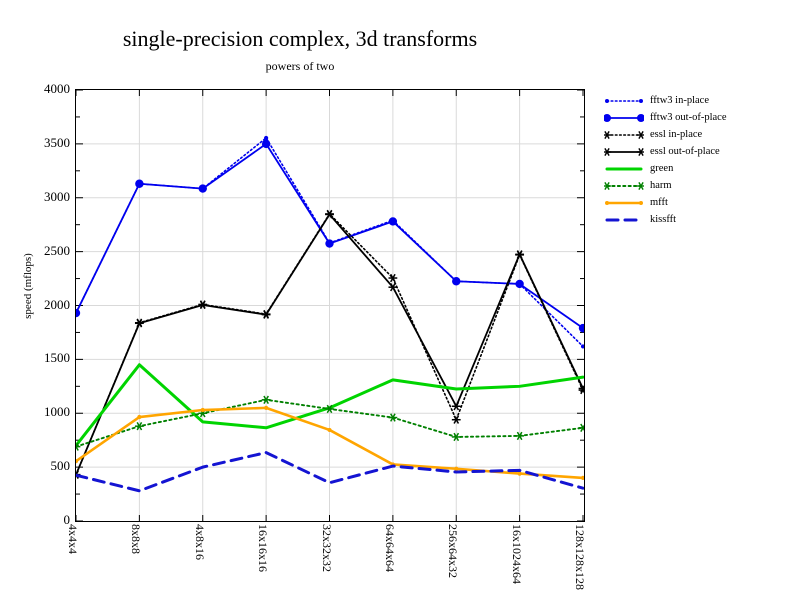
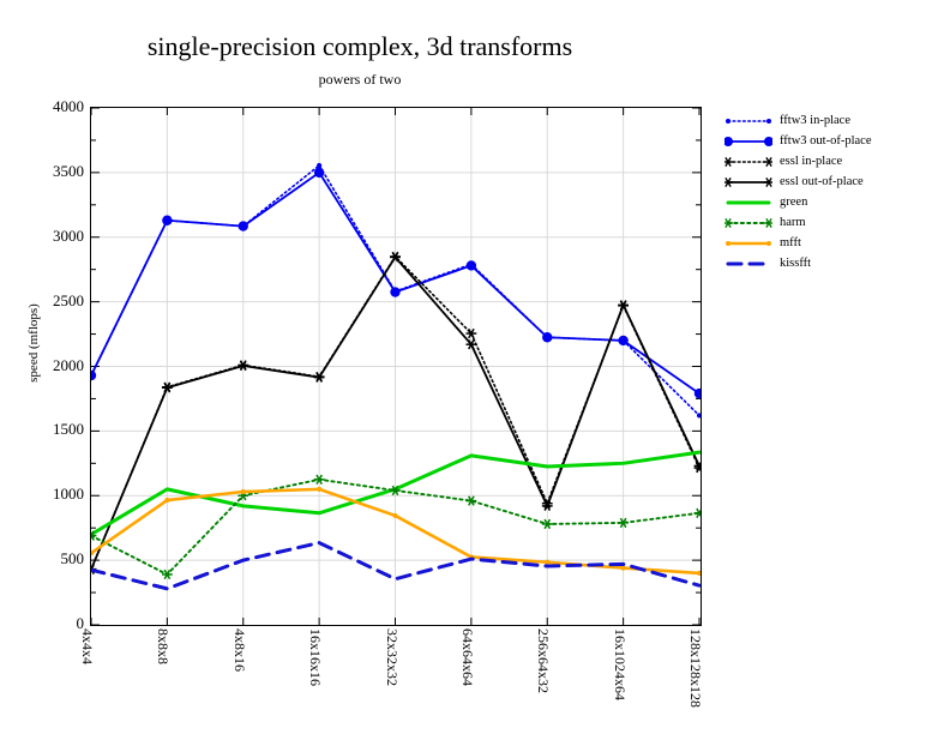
green/8x8x8: 1450 -> 1050
harm/8x8x8: 880 -> 390
essl out-of-place/256x64x32: 1060 -> 920
